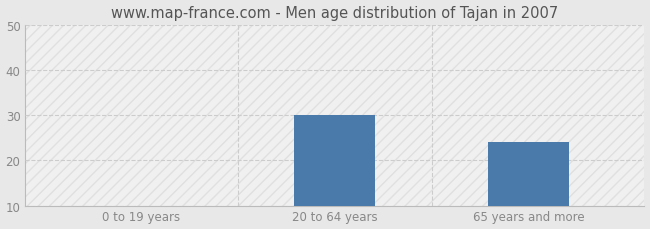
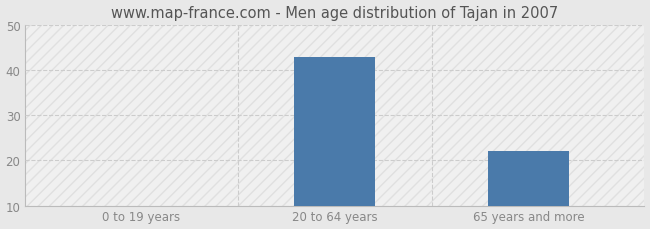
20 to 64 years: 30 -> 43
65 years and more: 24 -> 22
